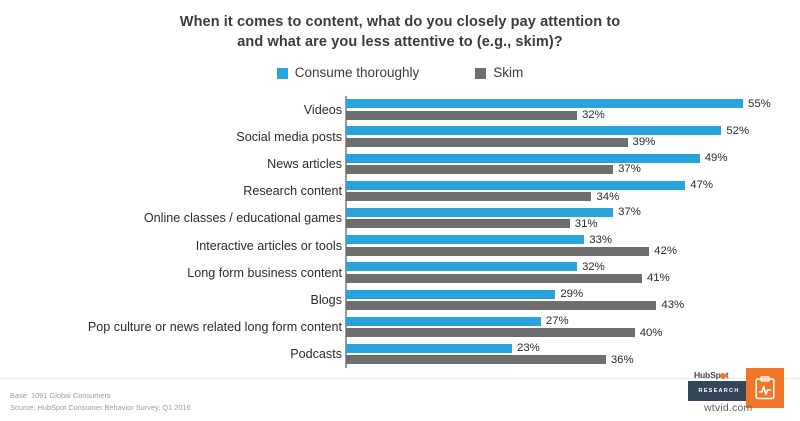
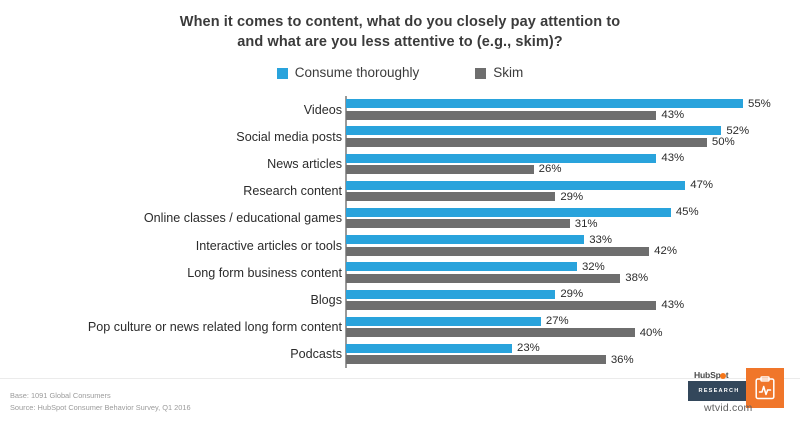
Skim/Videos: 32% -> 43%
Skim/Social media posts: 39% -> 50%
Consume thoroughly/News articles: 49% -> 43%
Skim/News articles: 37% -> 26%
Skim/Research content: 34% -> 29%
Consume thoroughly/Online classes / educational games: 37% -> 45%
Skim/Long form business content: 41% -> 38%
